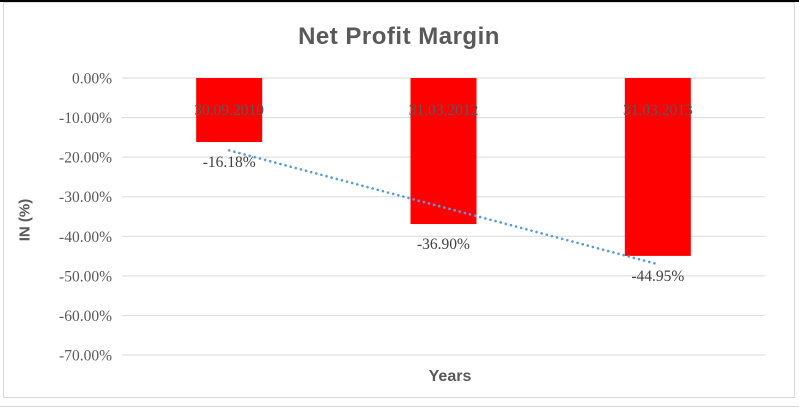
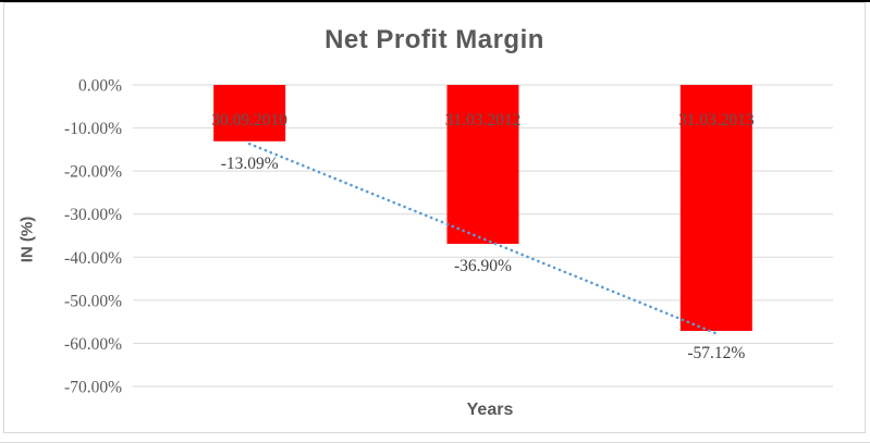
30.09.2010: -16.18% -> -13.09%
31.03.2013: -44.95% -> -57.12%
